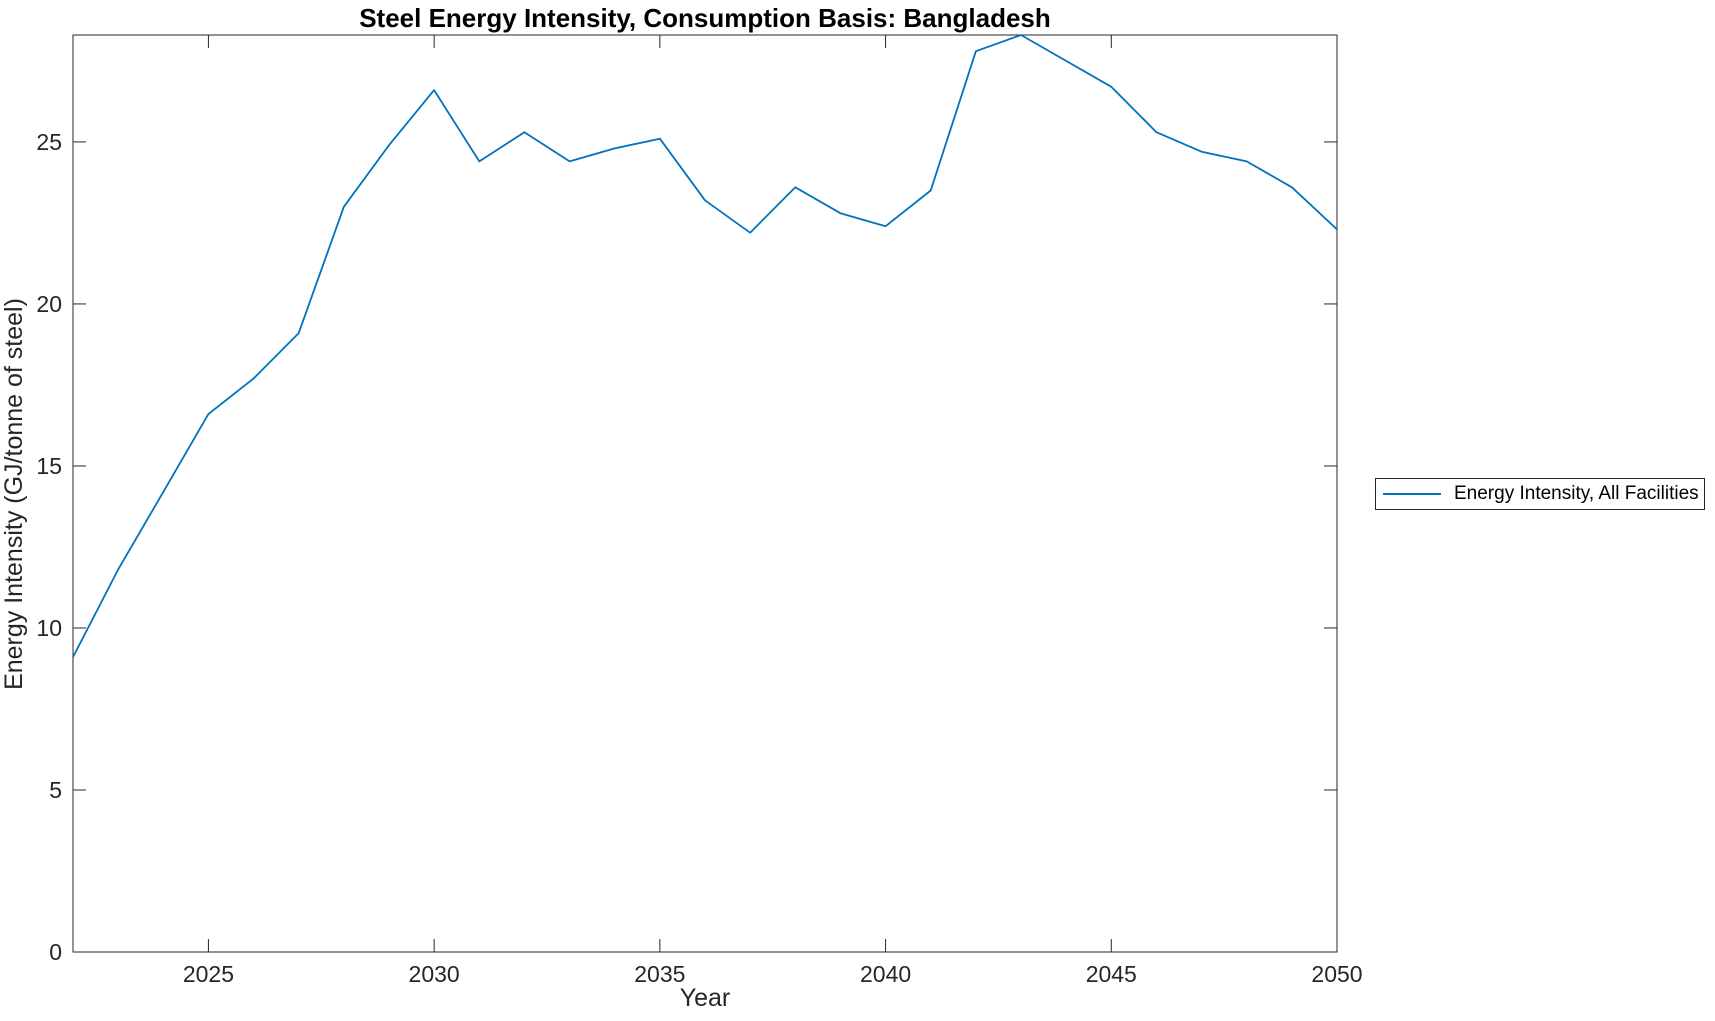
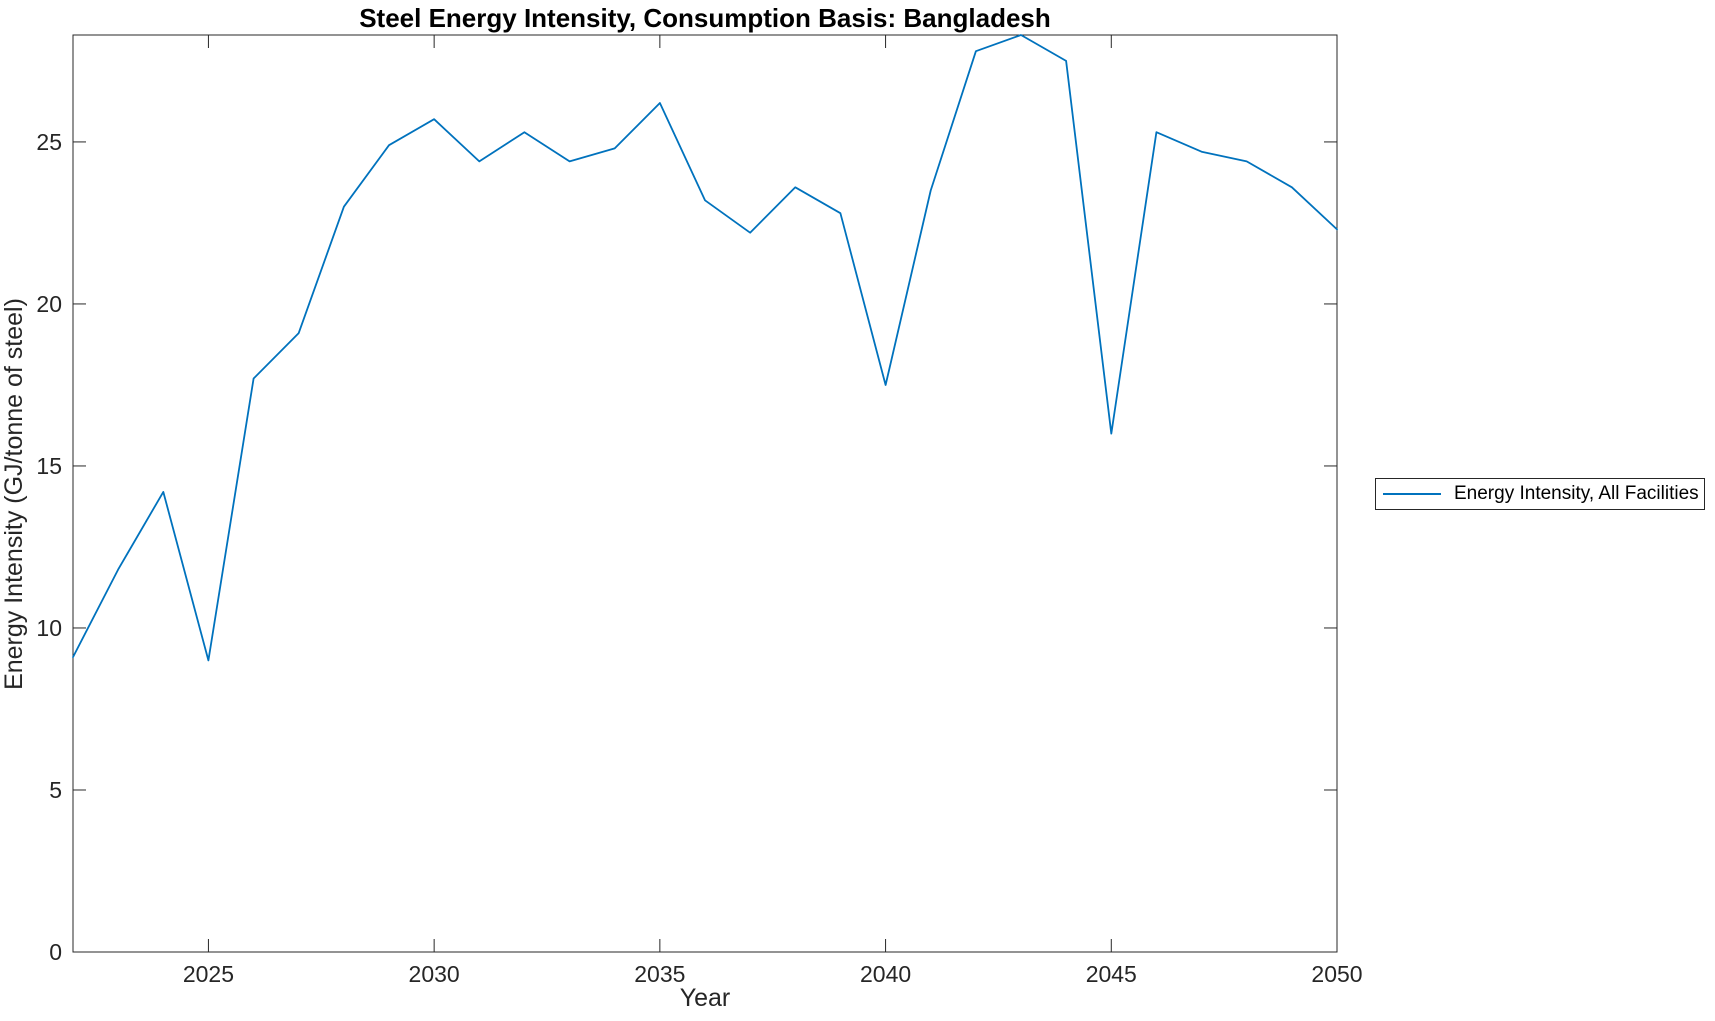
2025: 16.6 -> 9.0
2030: 26.6 -> 25.7
2035: 25.1 -> 26.2
2040: 22.4 -> 17.5
2045: 26.7 -> 16.0
